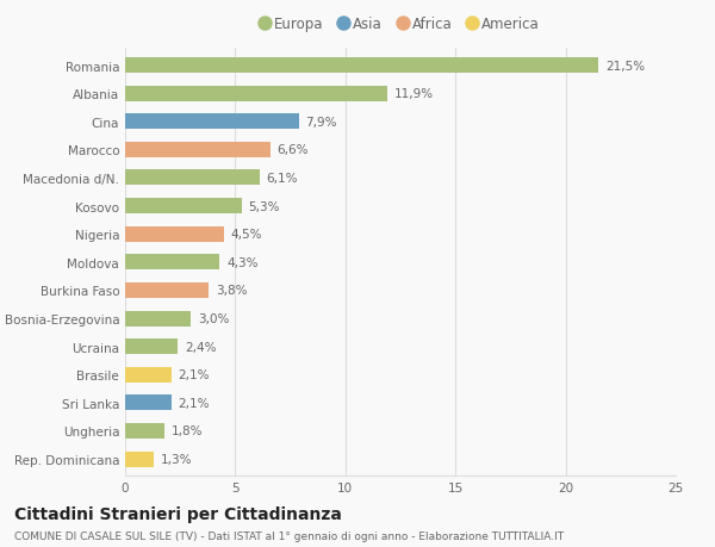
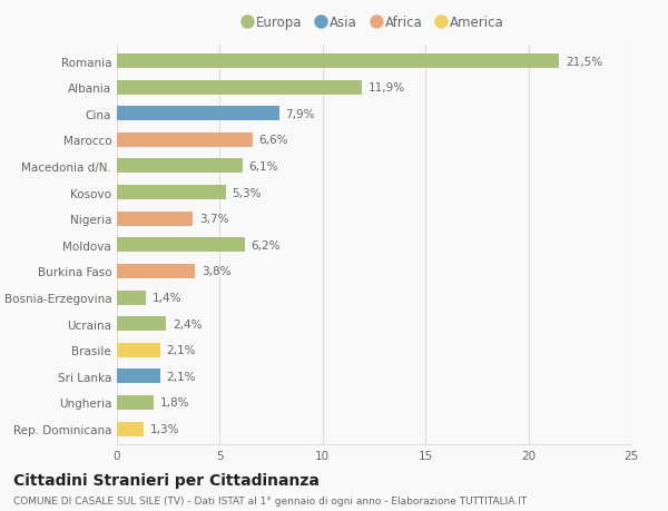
Nigeria: 4,5% -> 3,7%
Moldova: 4,3% -> 6,2%
Bosnia-Erzegovina: 3,0% -> 1,4%
